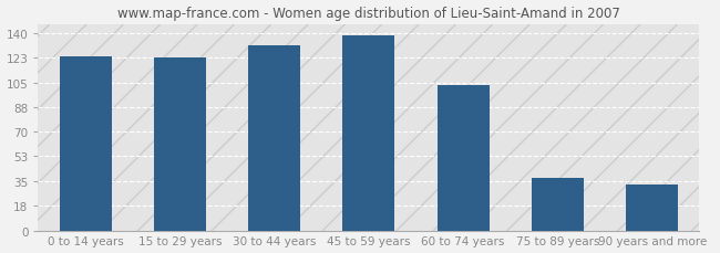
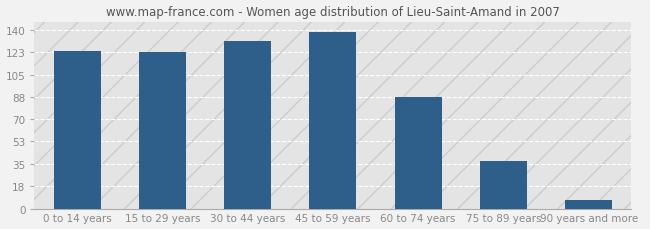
60 to 74 years: 103 -> 88
90 years and more: 33 -> 7
